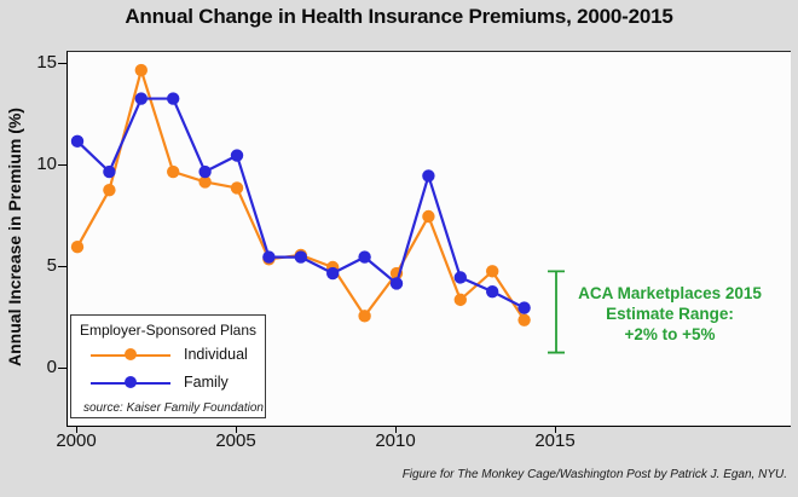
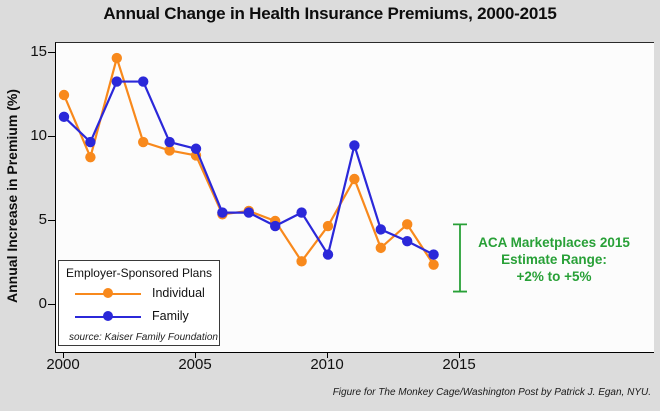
Individual/2000: 6.0 -> 12.5
Family/2005: 10.5 -> 9.3
Family/2010: 4.2 -> 3.0
